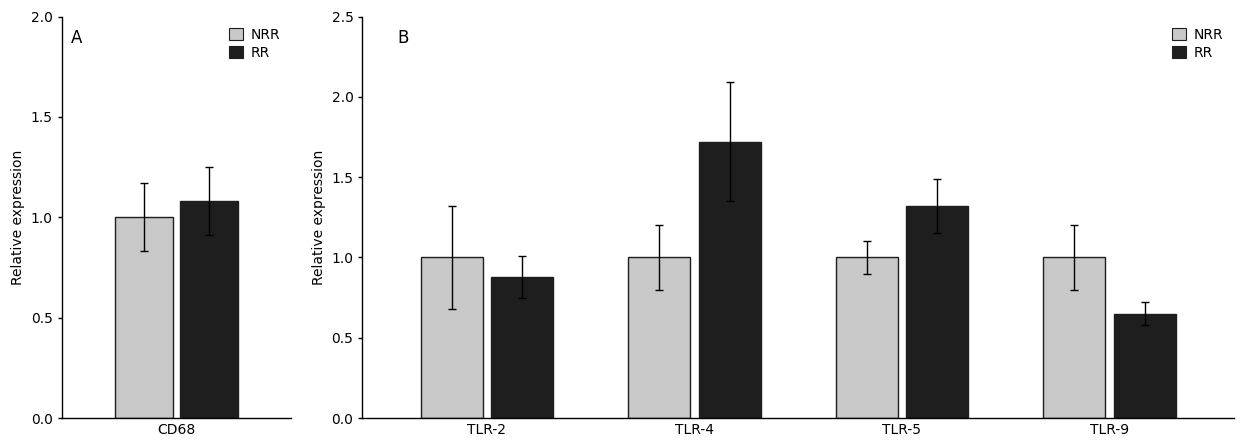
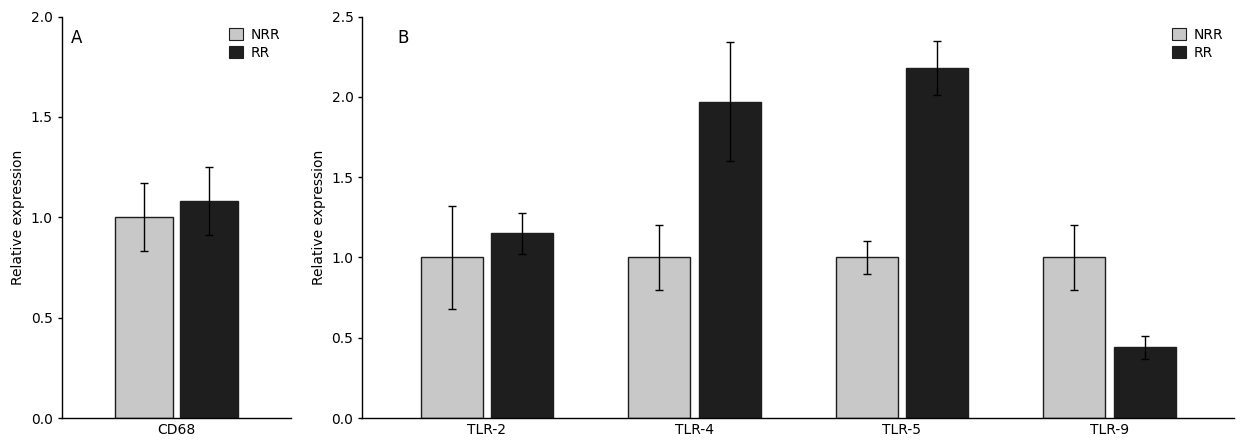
RR/TLR-2: 0.88 -> 1.15
RR/TLR-4: 1.72 -> 1.97
RR/TLR-5: 1.32 -> 2.18
RR/TLR-9: 0.65 -> 0.44
